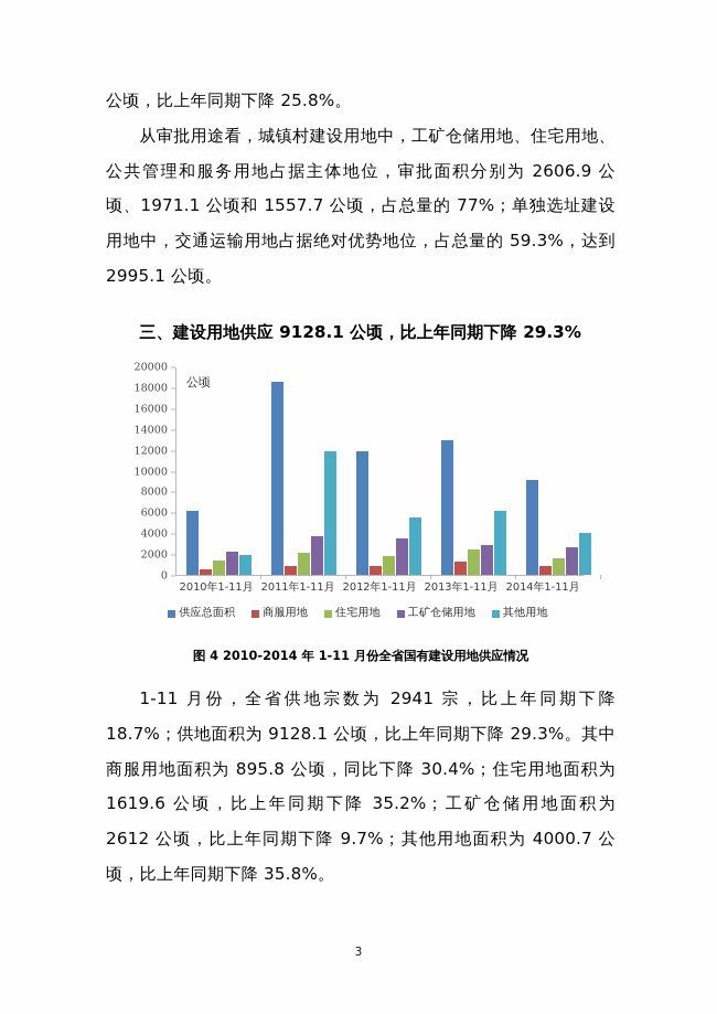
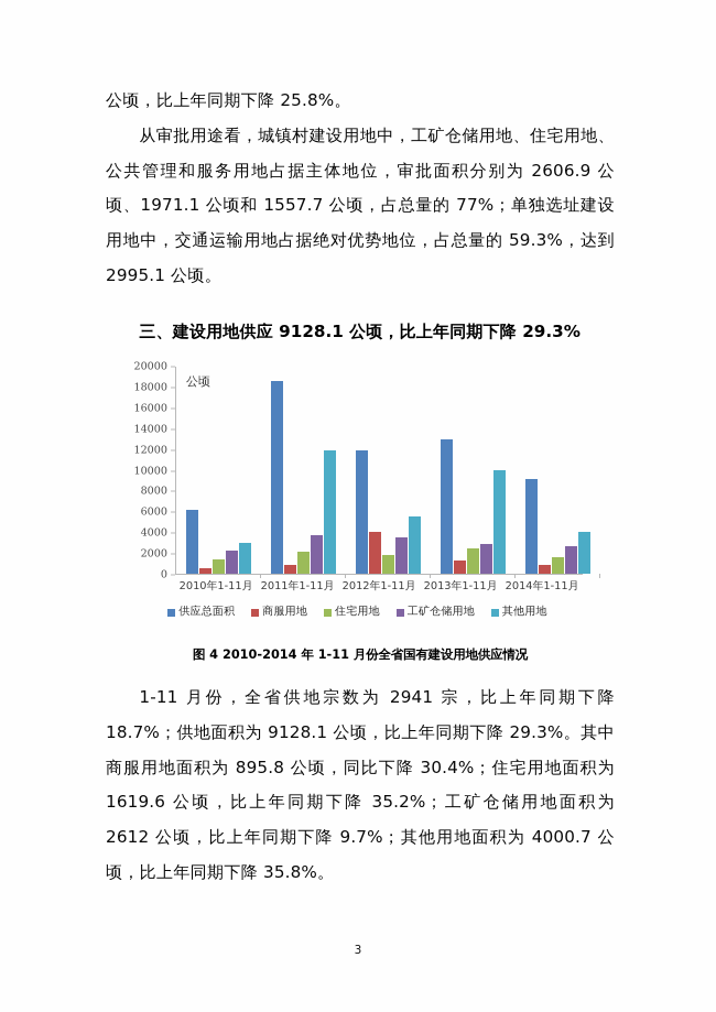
其他用地/2010年1-11月: 2000 -> 3000
商服用地/2012年1-11月: 1000 -> 4000
其他用地/2013年1-11月: 6000 -> 10000
